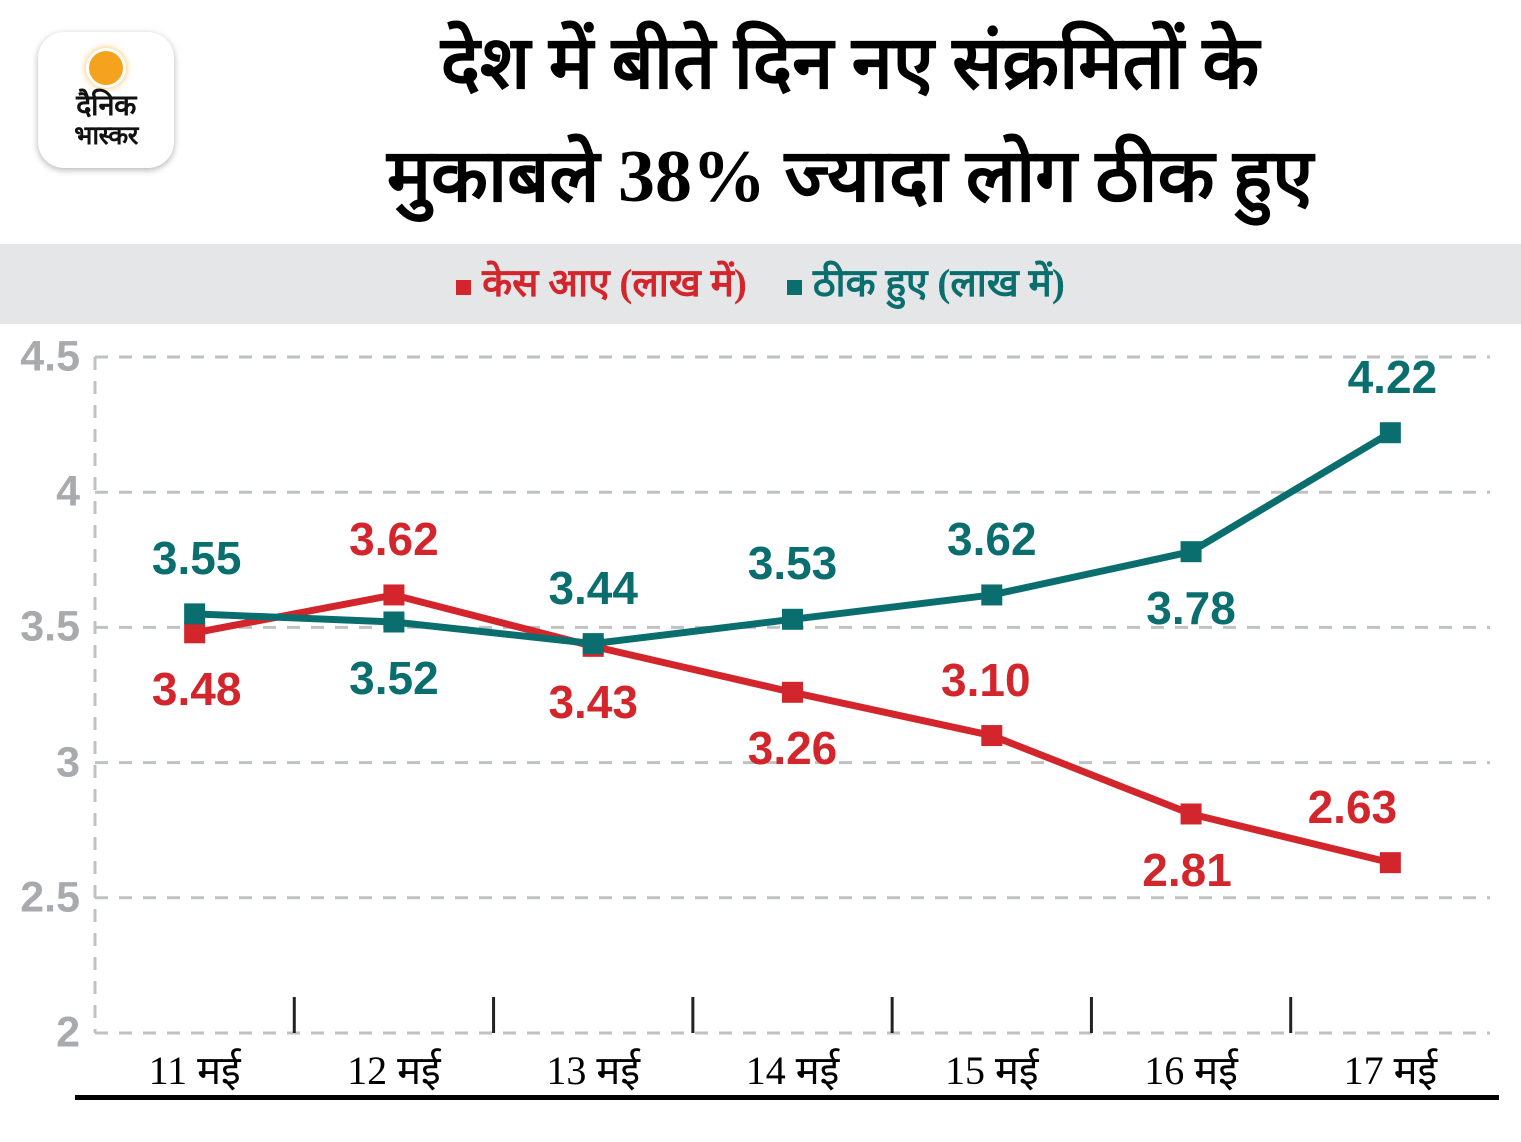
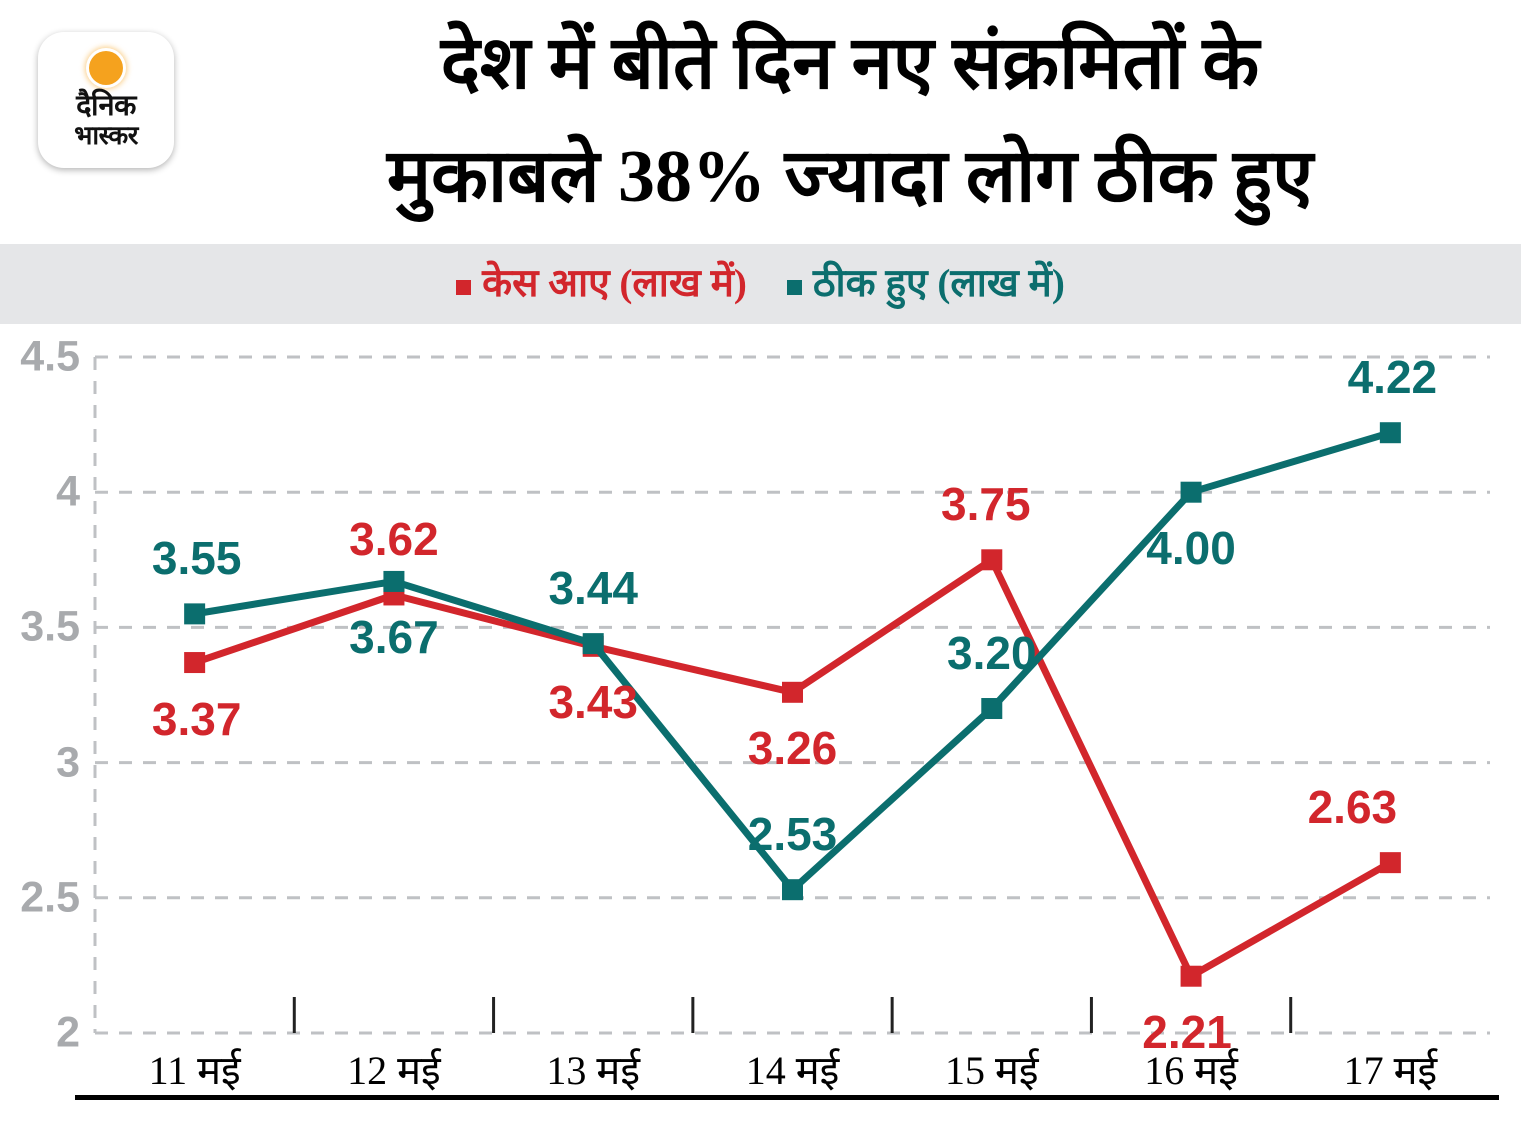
केस आए (लाख में)/11 मई: 3.48 -> 3.37
ठीक हुए (लाख में)/12 मई: 3.52 -> 3.67
ठीक हुए (लाख में)/14 मई: 3.53 -> 2.53
केस आए (लाख में)/15 मई: 3.10 -> 3.75
ठीक हुए (लाख में)/15 मई: 3.62 -> 3.20
केस आए (लाख में)/16 मई: 2.81 -> 2.21
ठीक हुए (लाख में)/16 मई: 3.78 -> 4.00
